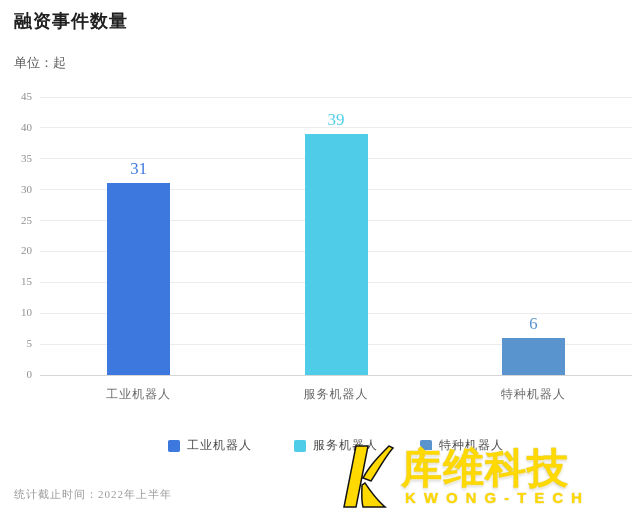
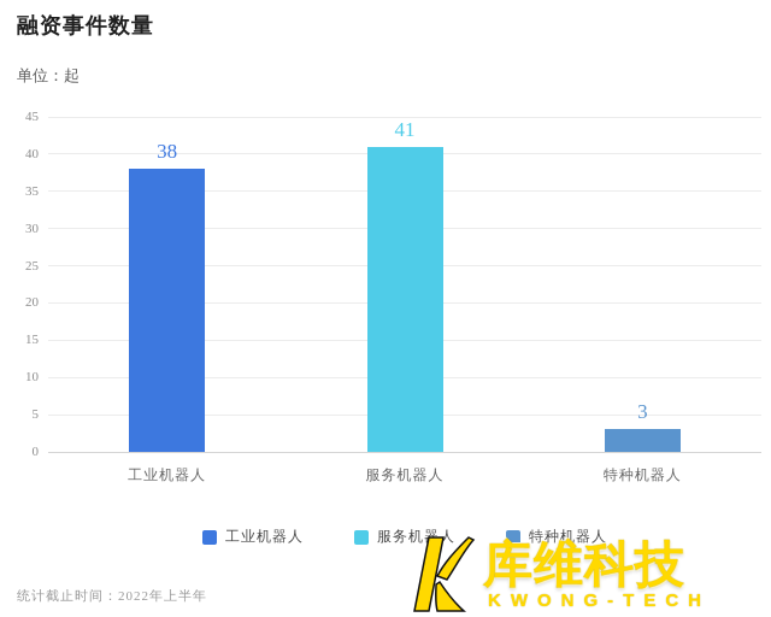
工业机器人: 31 -> 38
服务机器人: 39 -> 41
特种机器人: 6 -> 3
